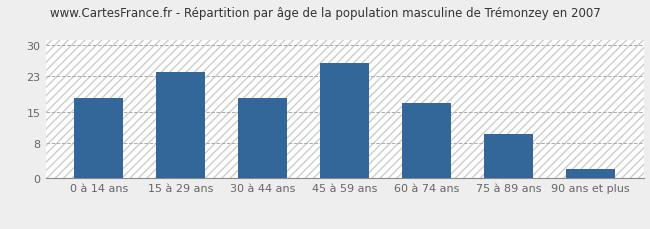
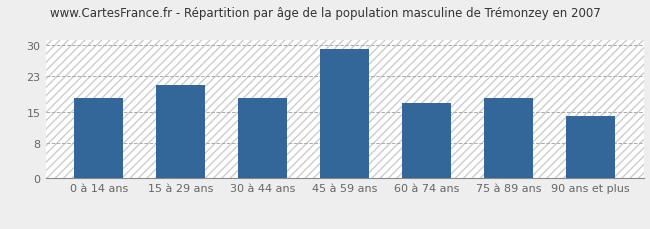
15 à 29 ans: 24 -> 21
45 à 59 ans: 26 -> 29
75 à 89 ans: 10 -> 18
90 ans et plus: 2 -> 14
